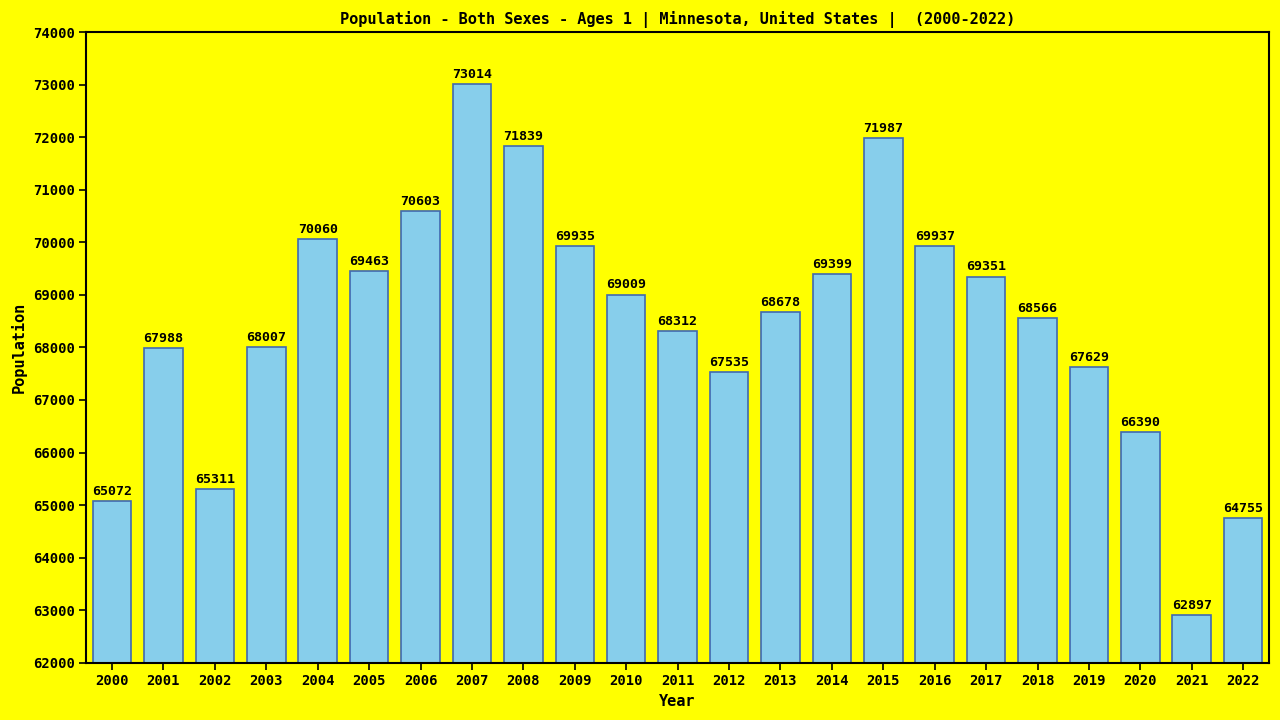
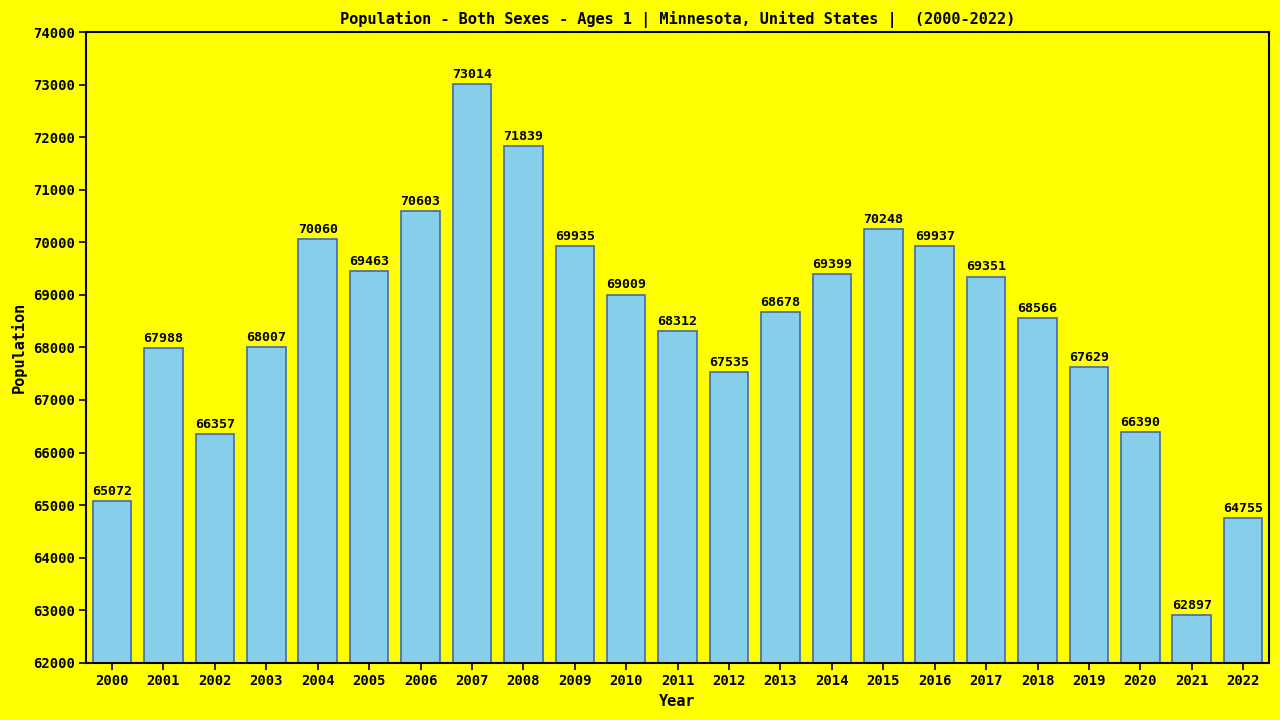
2002: 65311 -> 66357
2015: 71987 -> 70248
